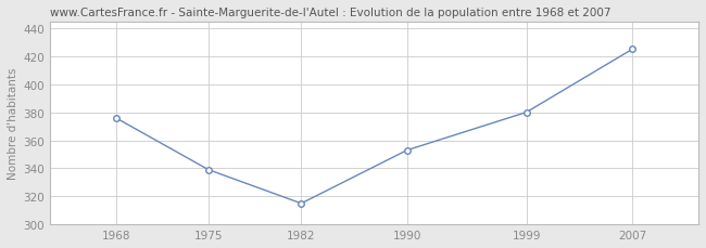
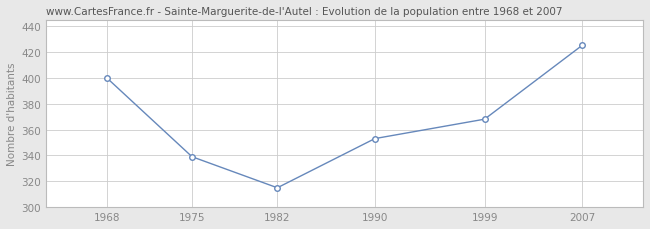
1968: 376 -> 400
1999: 380 -> 368
